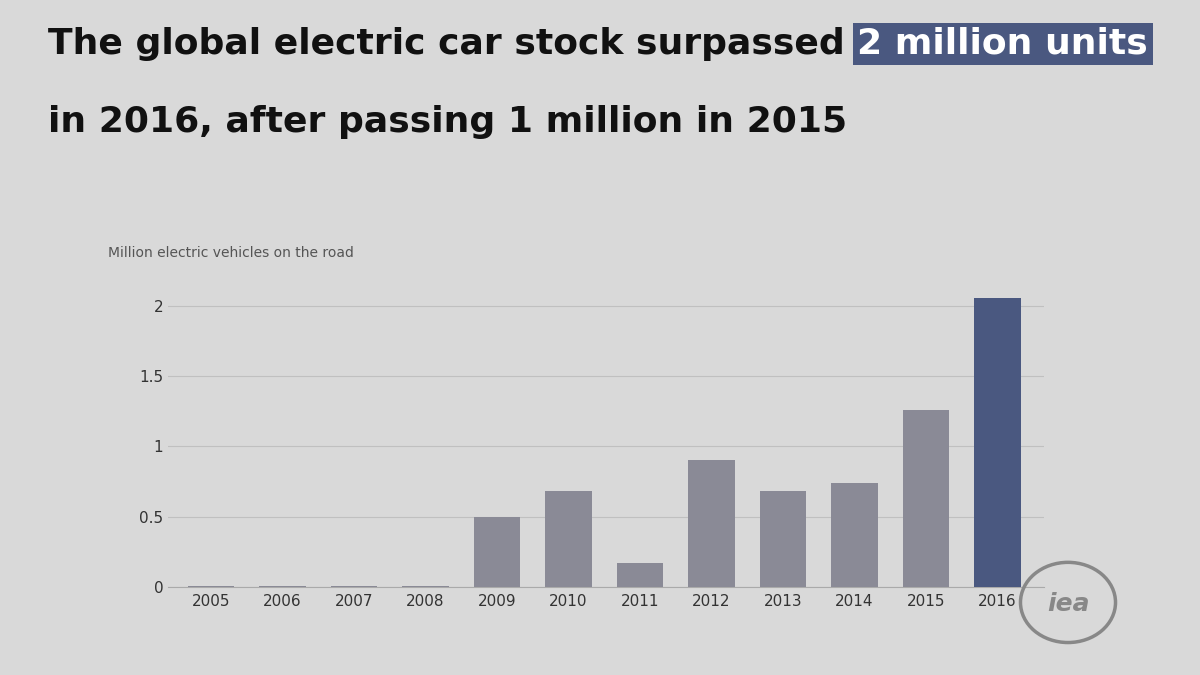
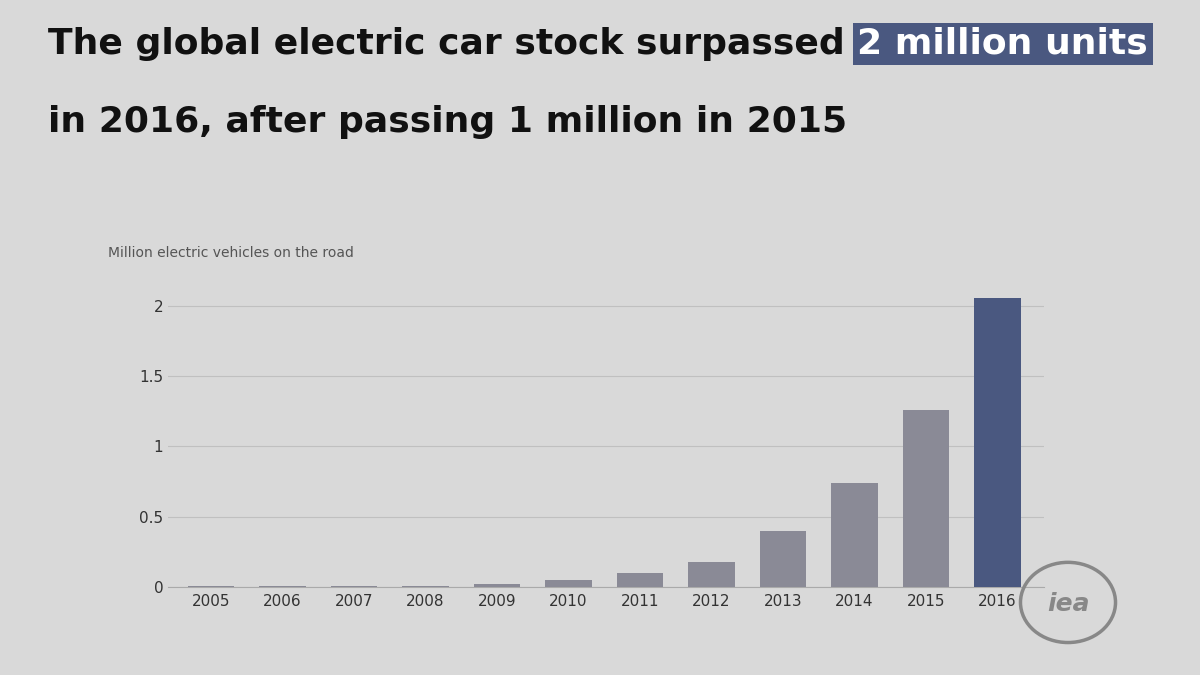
2009: 0.50 -> 0.02
2010: 0.68 -> 0.05
2011: 0.17 -> 0.10
2012: 0.90 -> 0.18
2013: 0.68 -> 0.40
